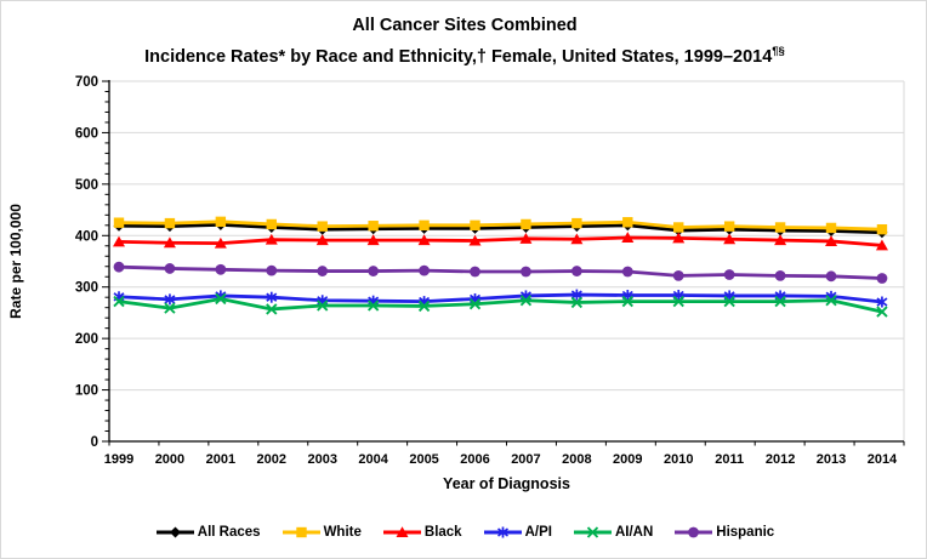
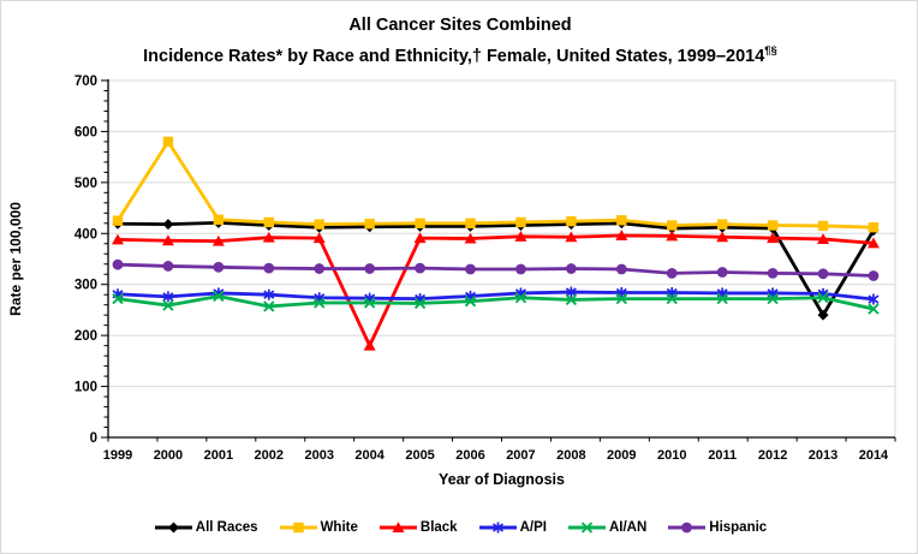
White/2000: 420 -> 580
Black/2004: 390 -> 180
All Races/2013: 410 -> 240
